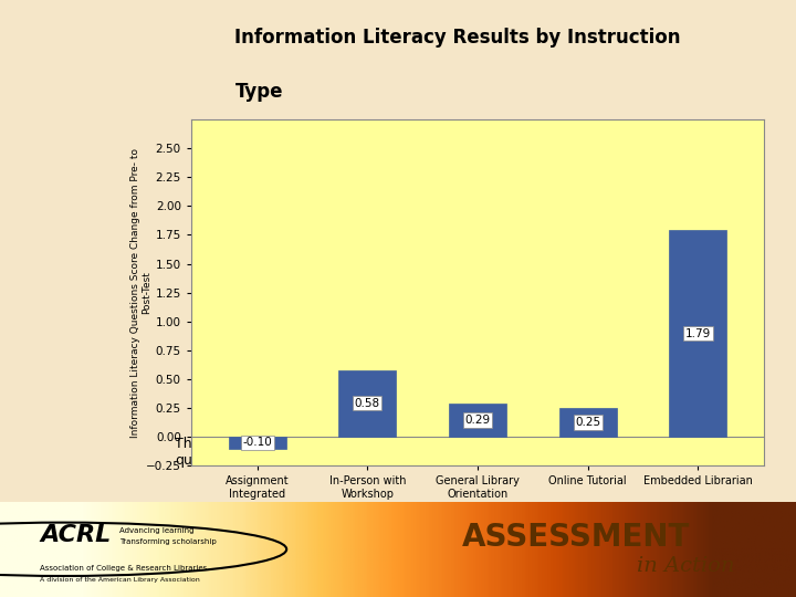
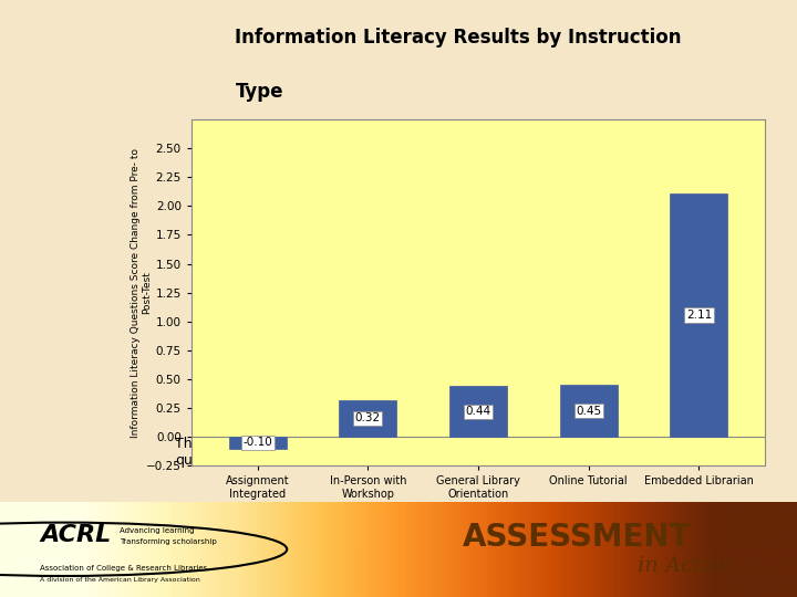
In-Person with Workshop: 0.58 -> 0.32
General Library Orientation: 0.29 -> 0.44
Online Tutorial: 0.25 -> 0.45
Embedded Librarian: 1.79 -> 2.11
